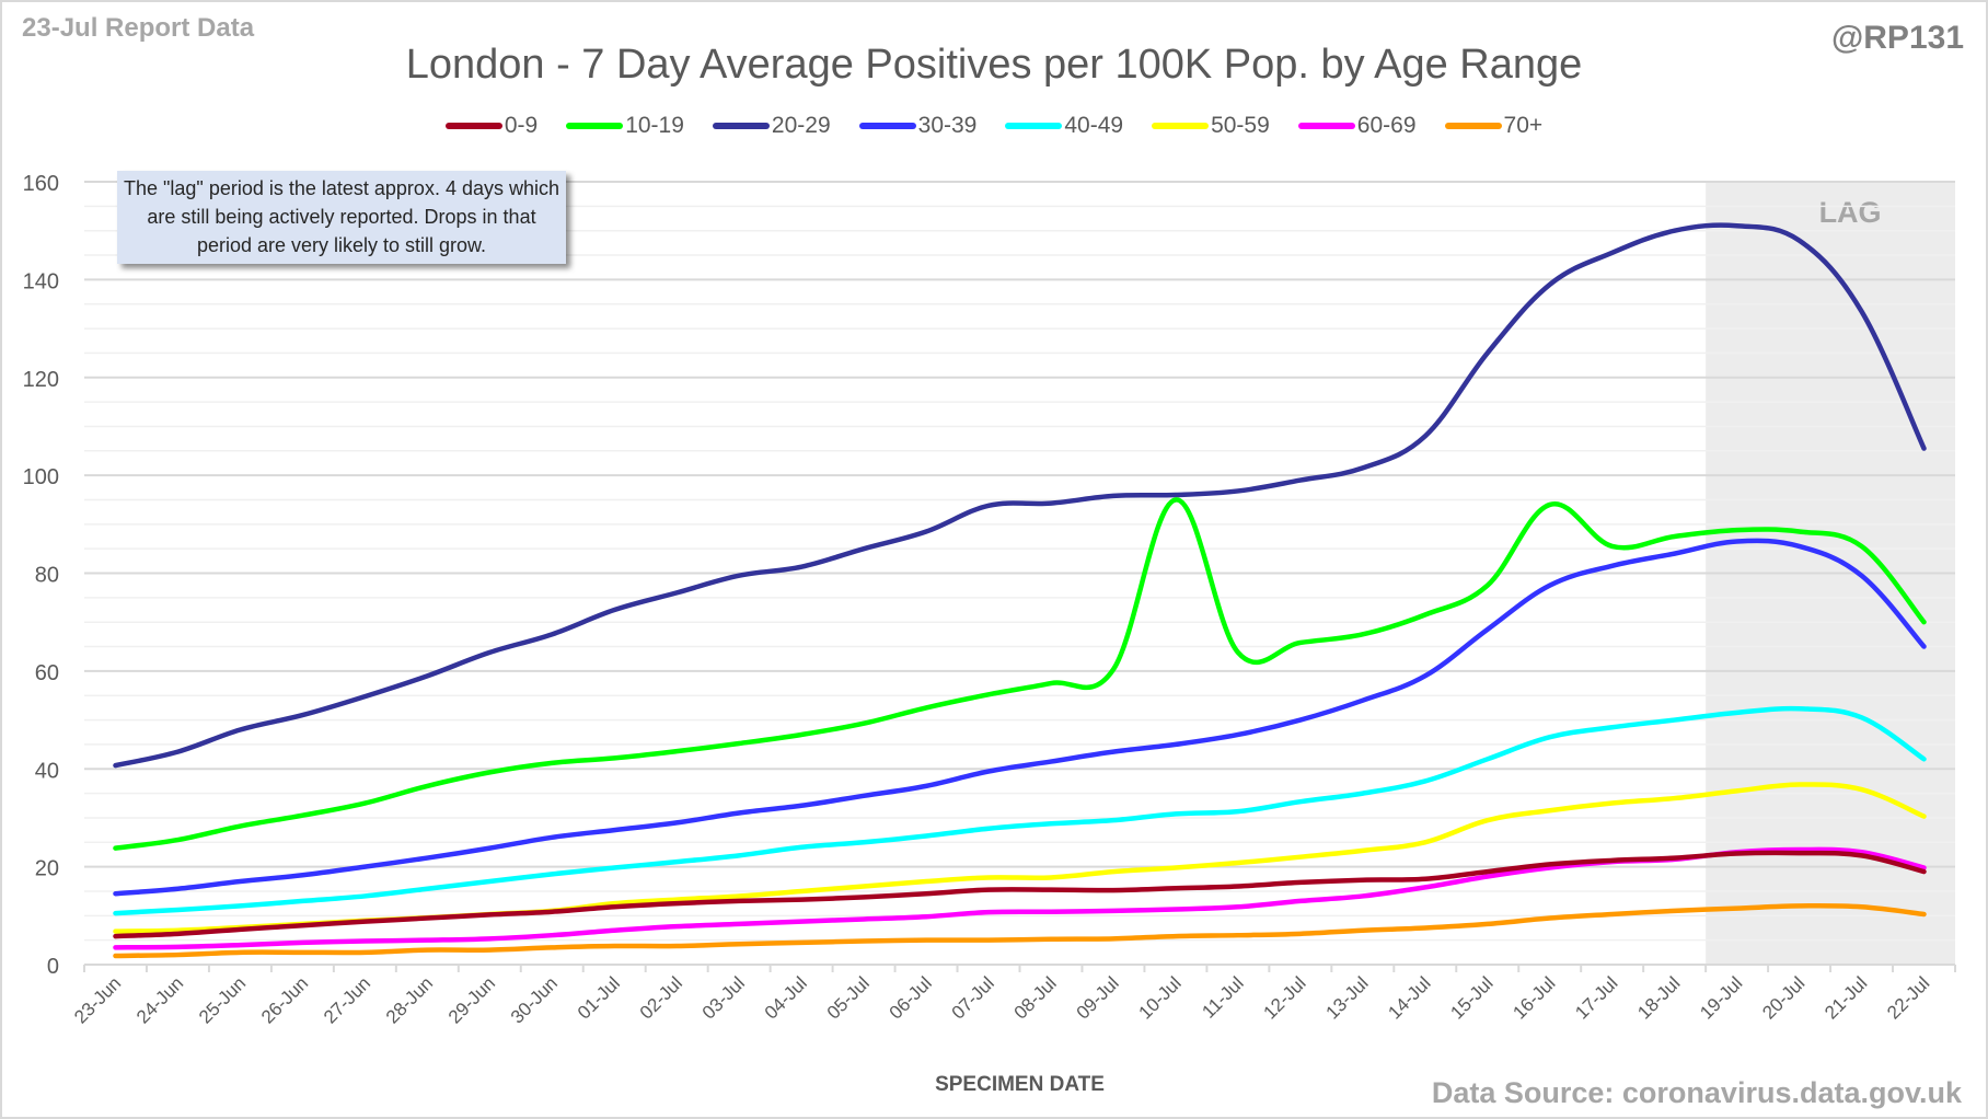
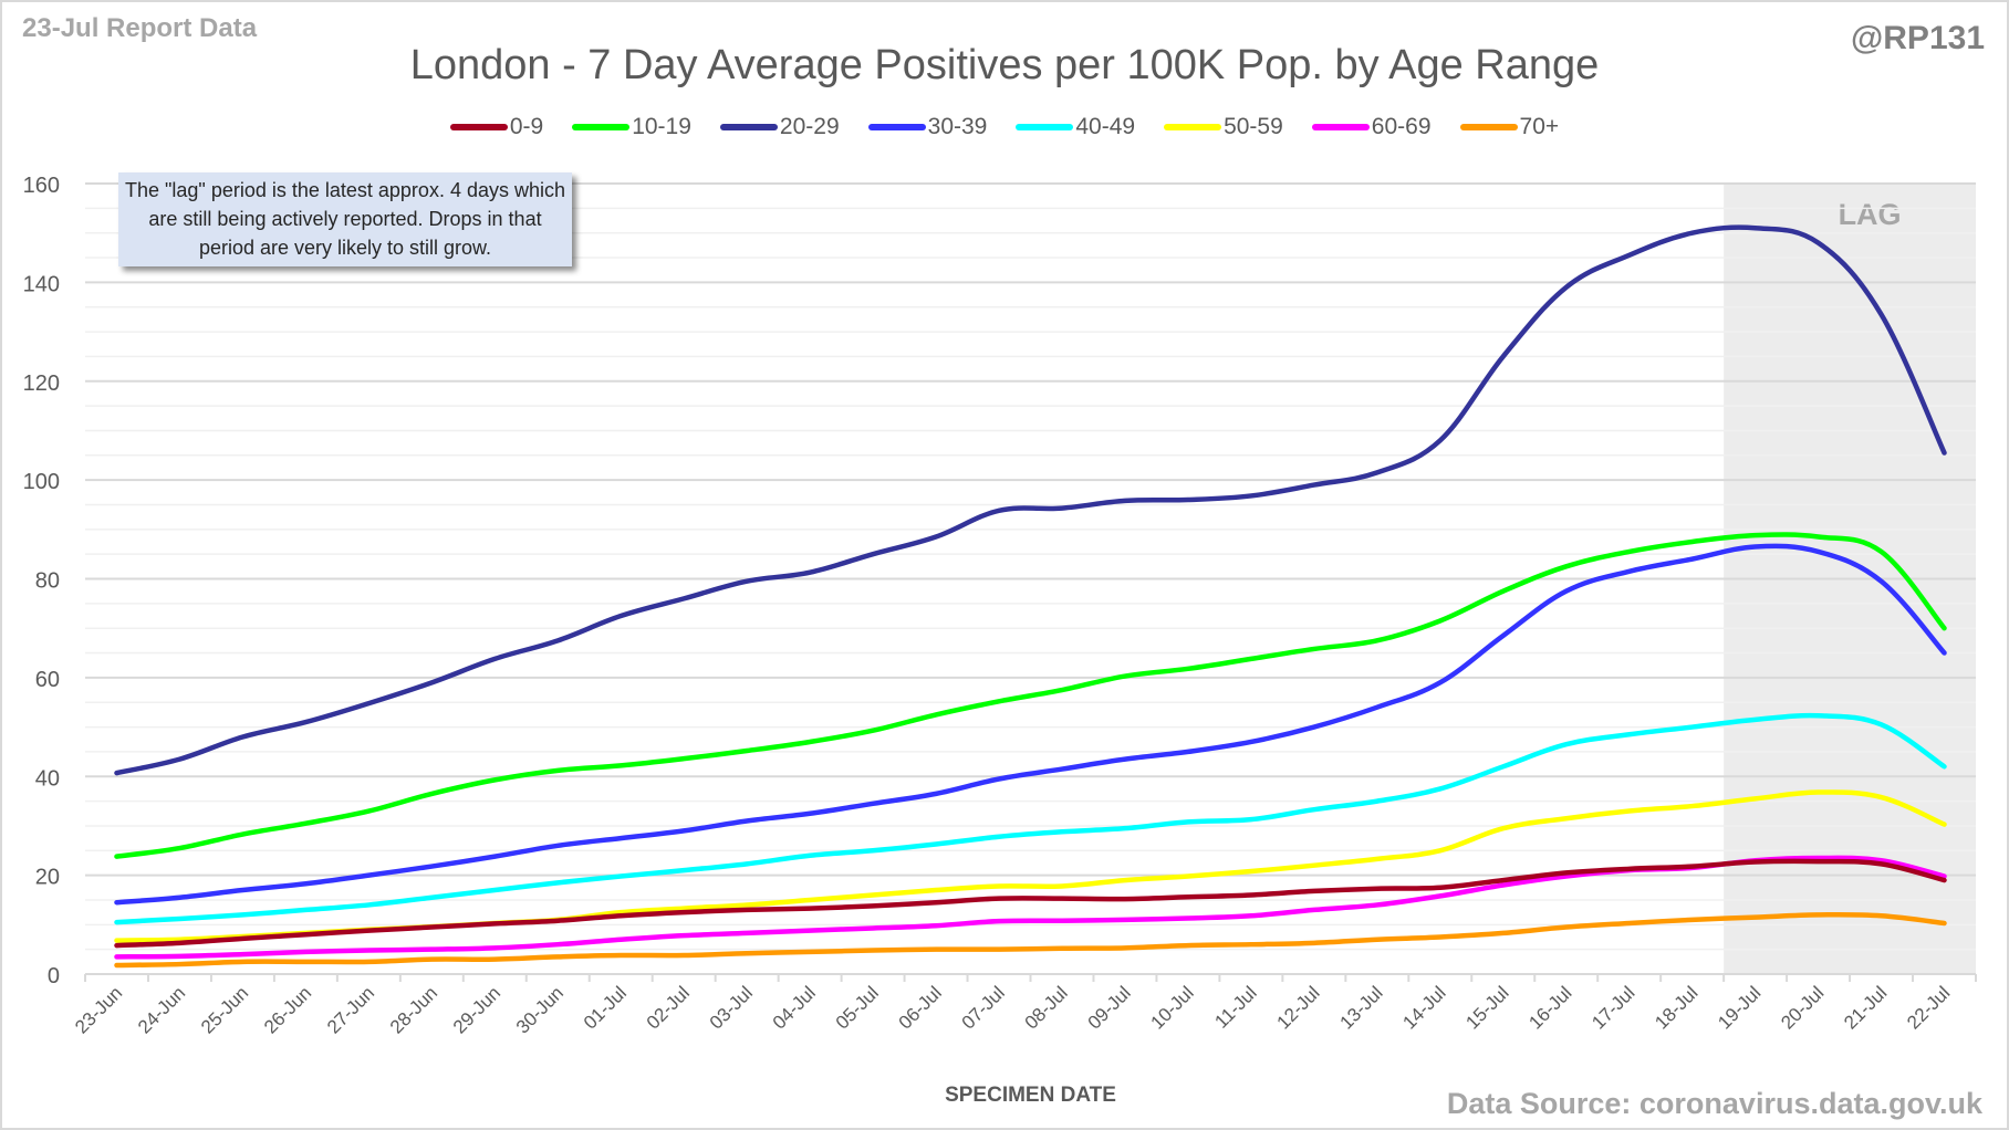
10-19/10-Jul: 95 -> 62
10-19/16-Jul: 94 -> 82
